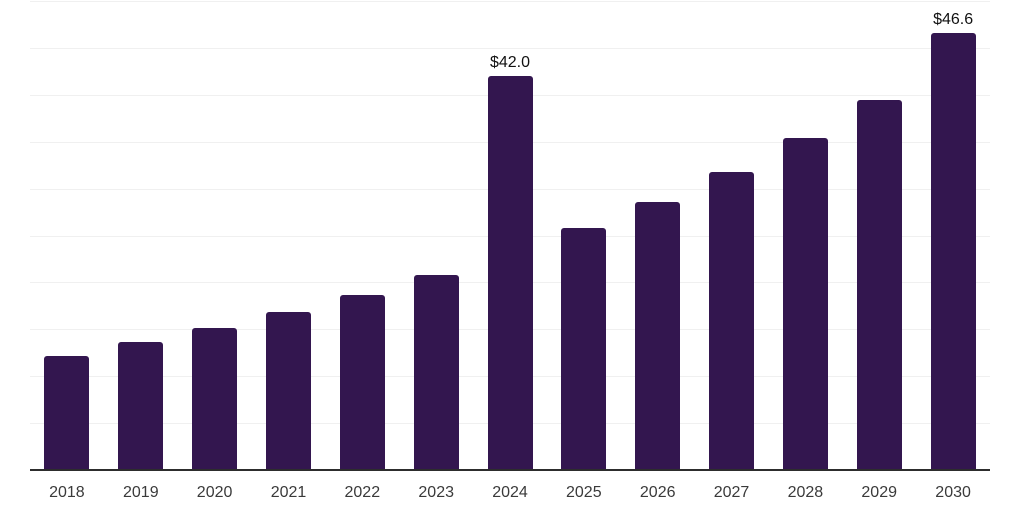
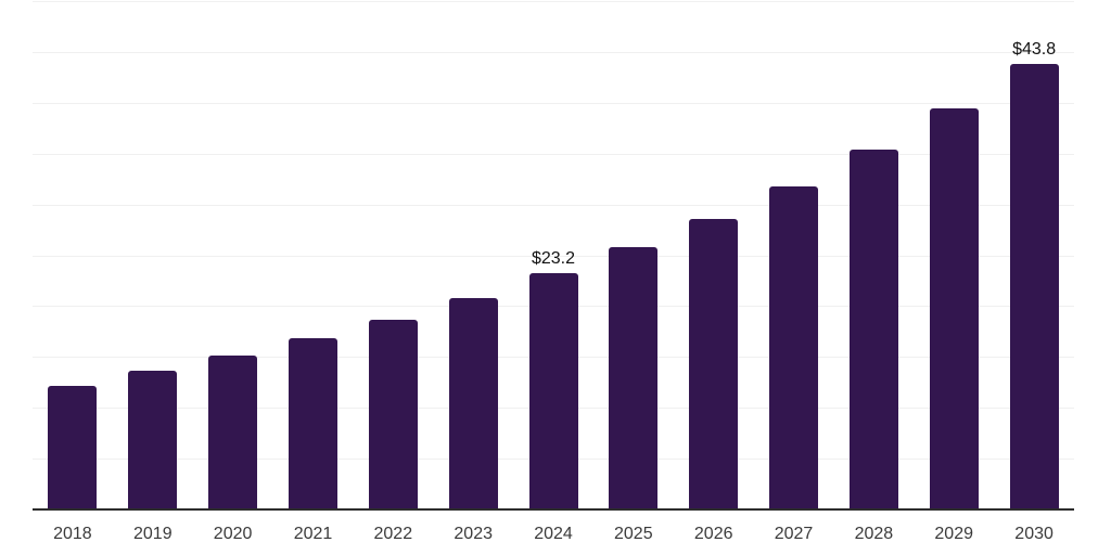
2024: $42.0 -> $23.2
2030: $46.6 -> $43.8
